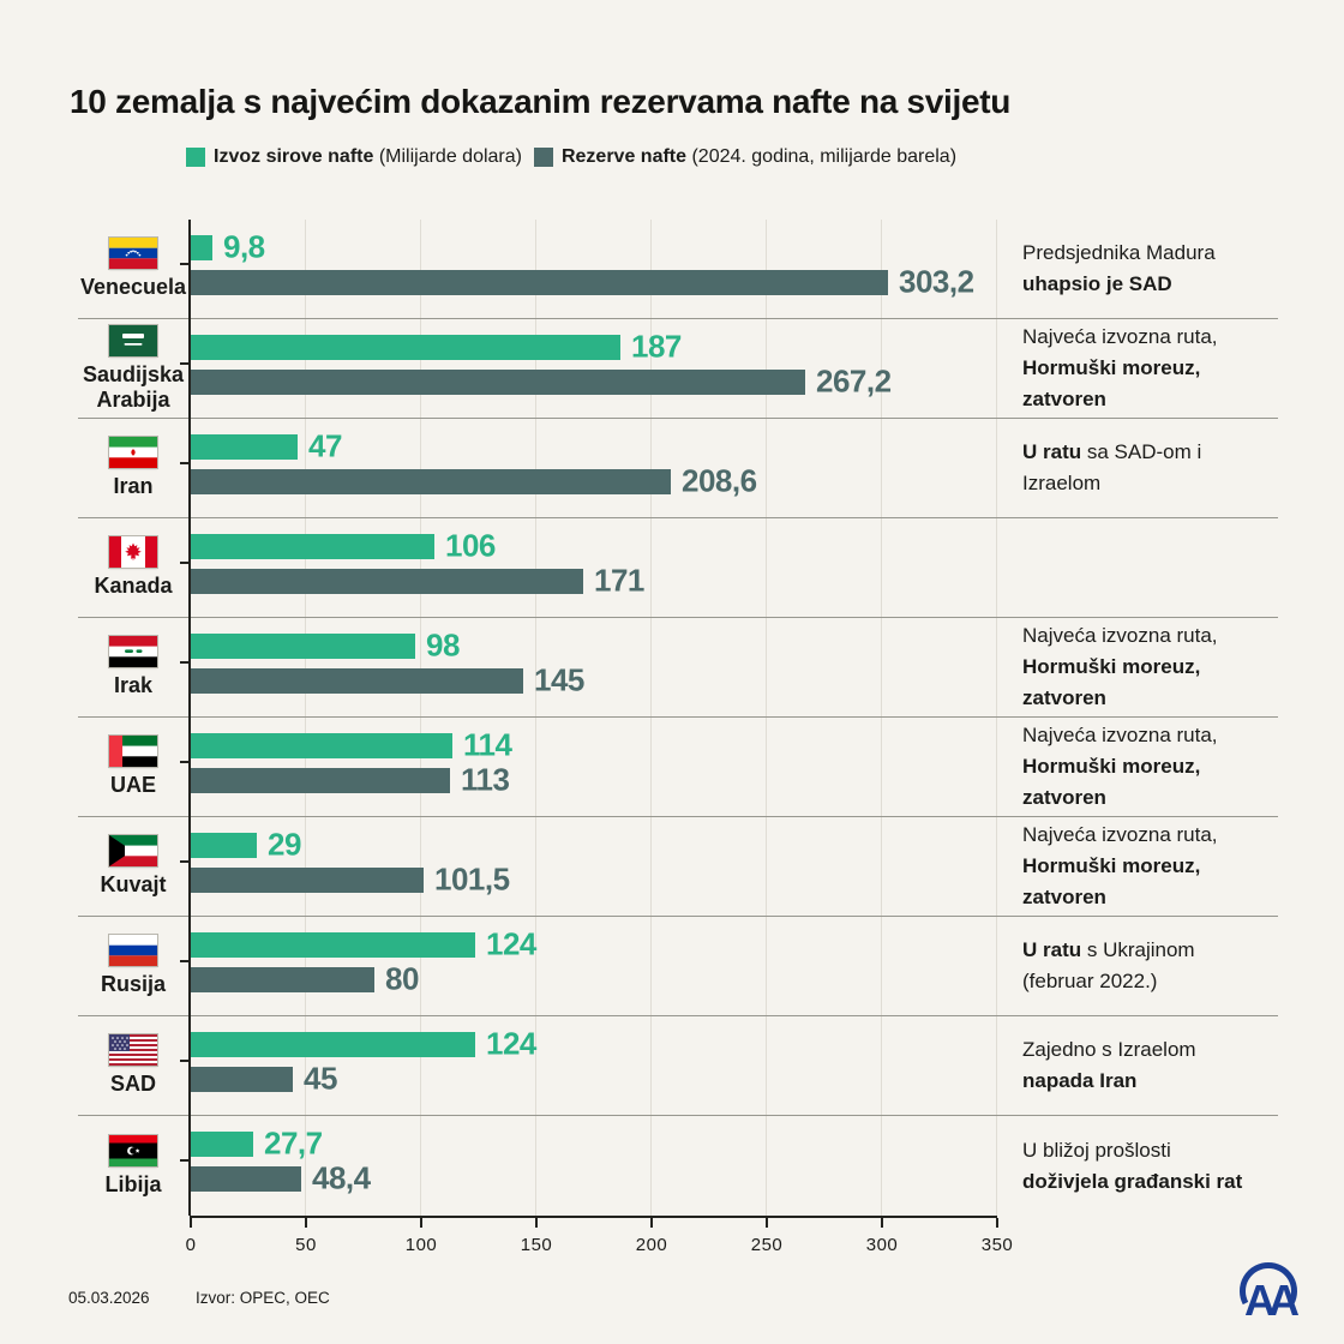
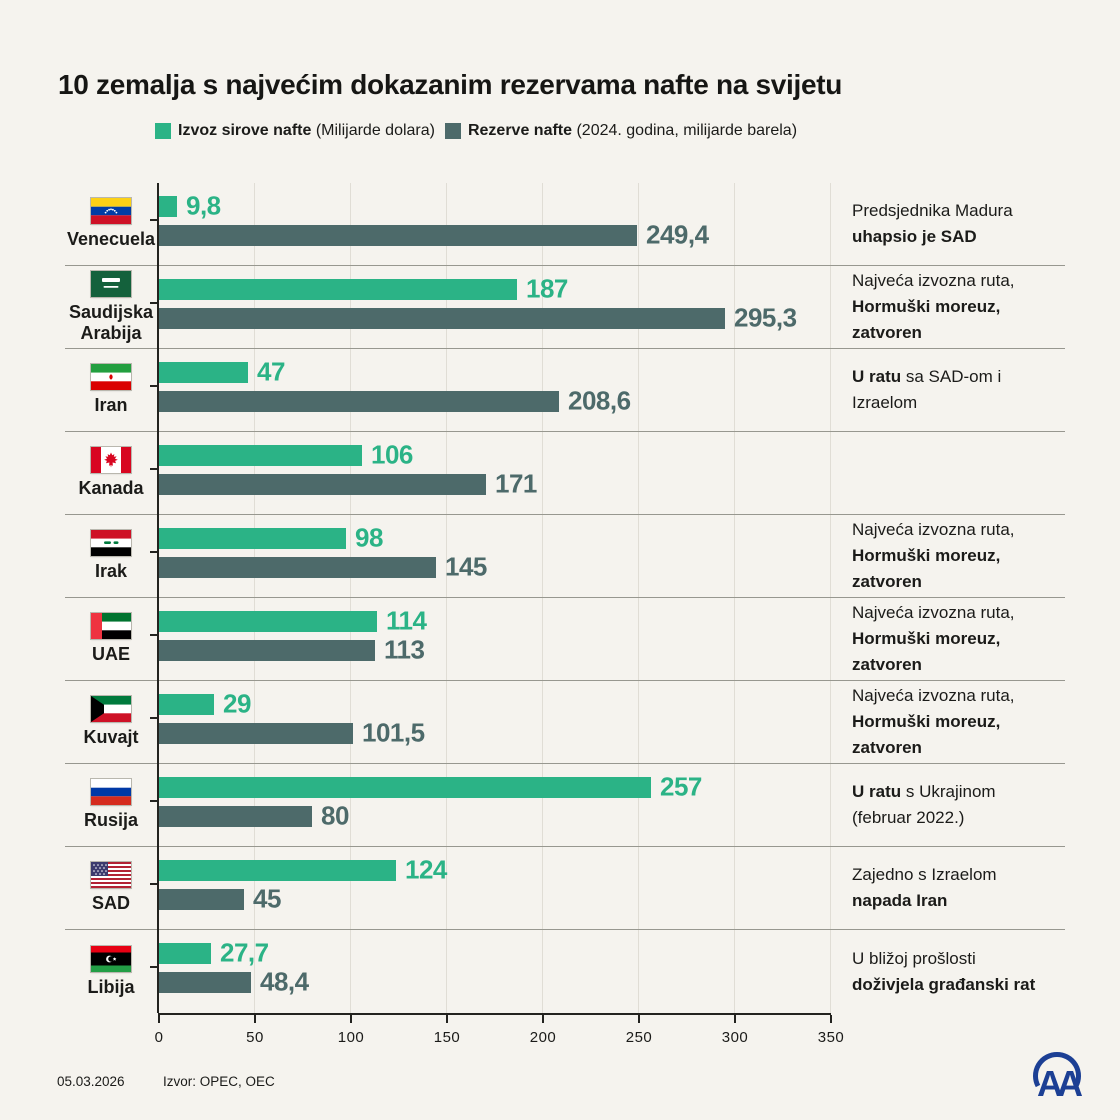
Rezerve nafte (2024. godina, milijarde barela)/Venecuela: 303,2 -> 249,4
Rezerve nafte (2024. godina, milijarde barela)/Saudijska Arabija: 267,2 -> 295,3
Izvoz sirove nafte (Milijarde dolara)/Rusija: 124 -> 257
